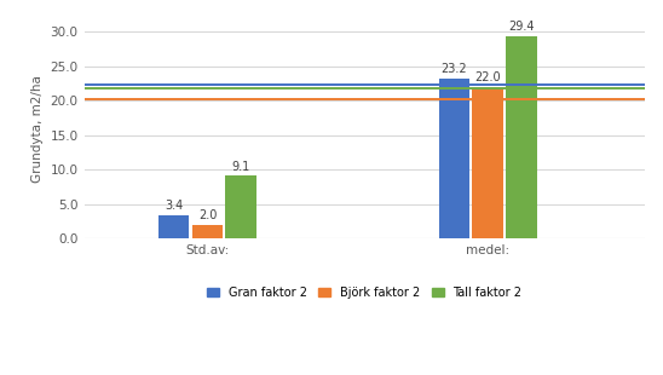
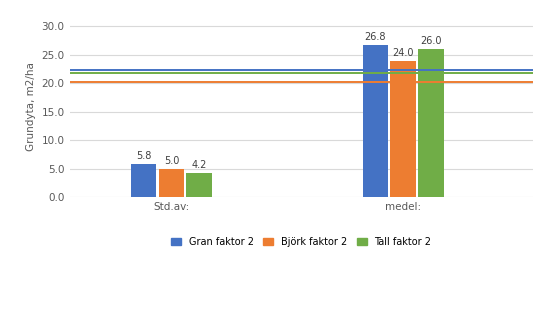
Gran faktor 2/Std.av:: 3.4 -> 5.8
Björk faktor 2/Std.av:: 2.0 -> 5.0
Tall faktor 2/Std.av:: 9.1 -> 4.2
Gran faktor 2/medel:: 23.2 -> 26.8
Björk faktor 2/medel:: 22.0 -> 24.0
Tall faktor 2/medel:: 29.4 -> 26.0
